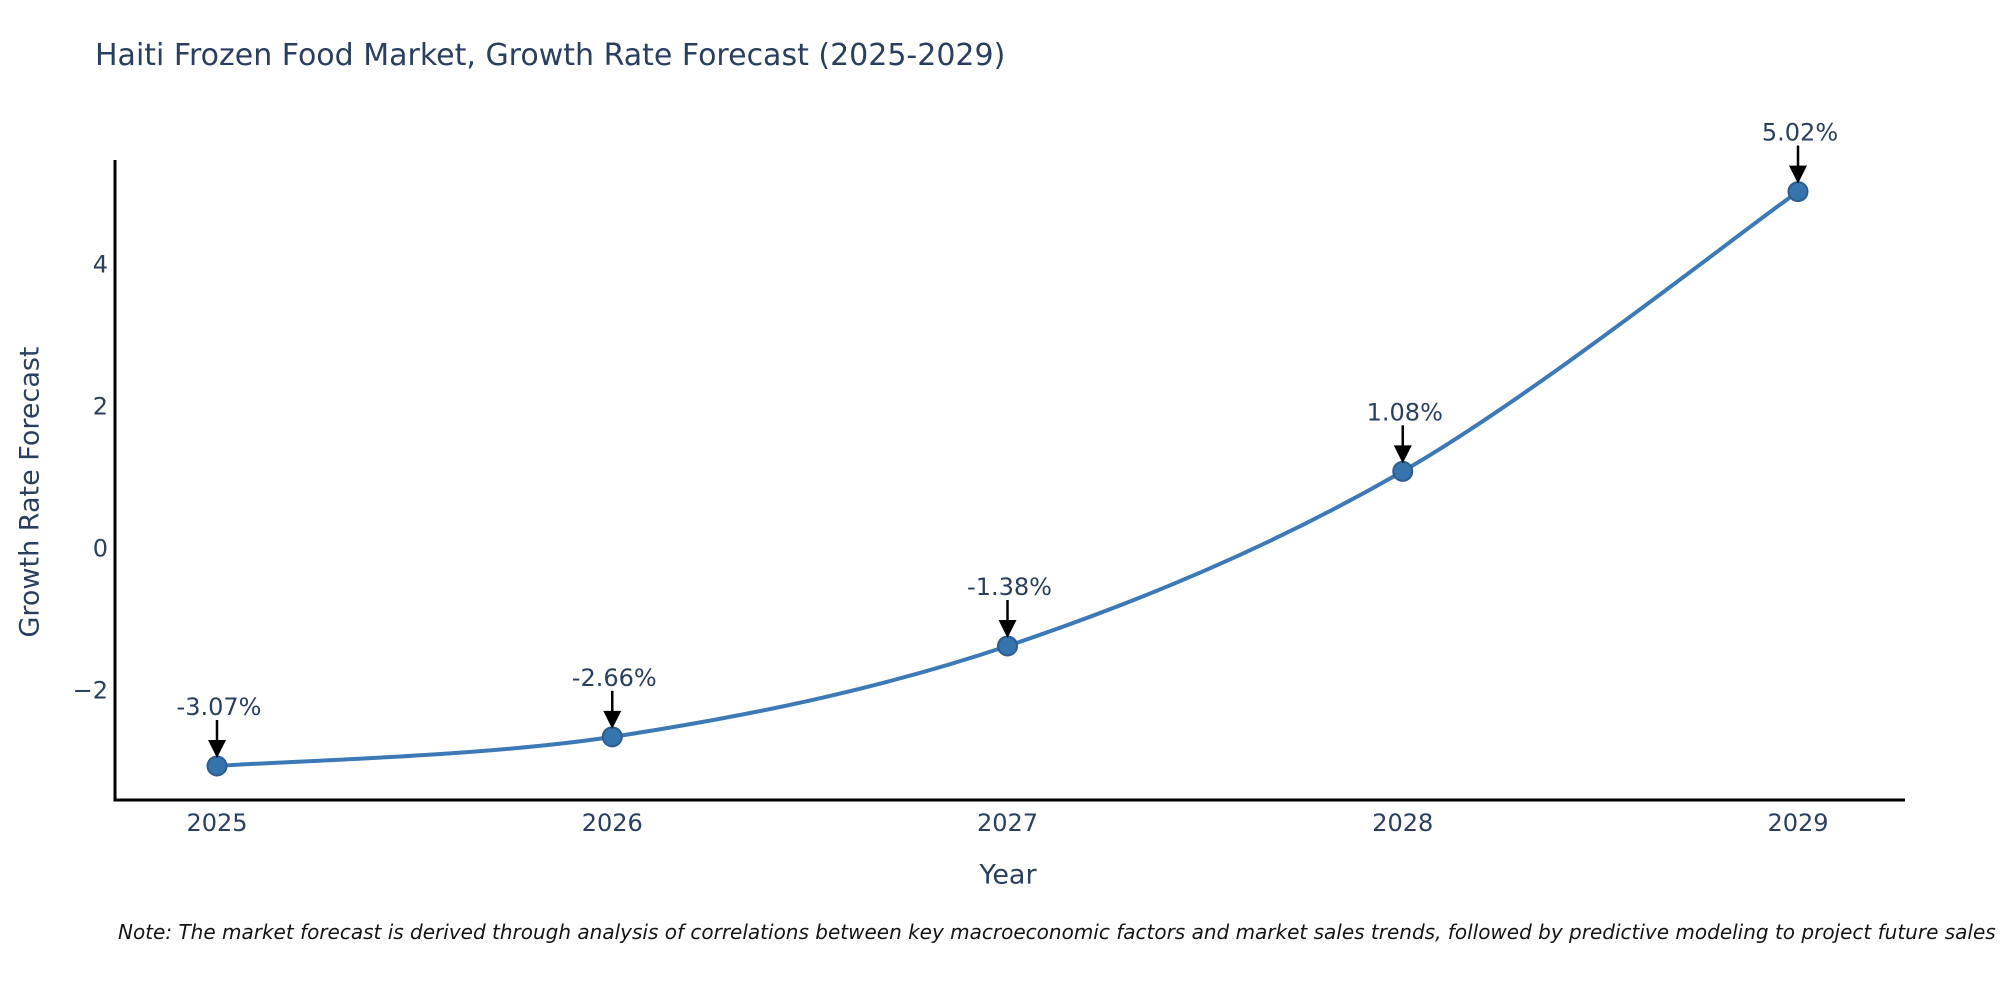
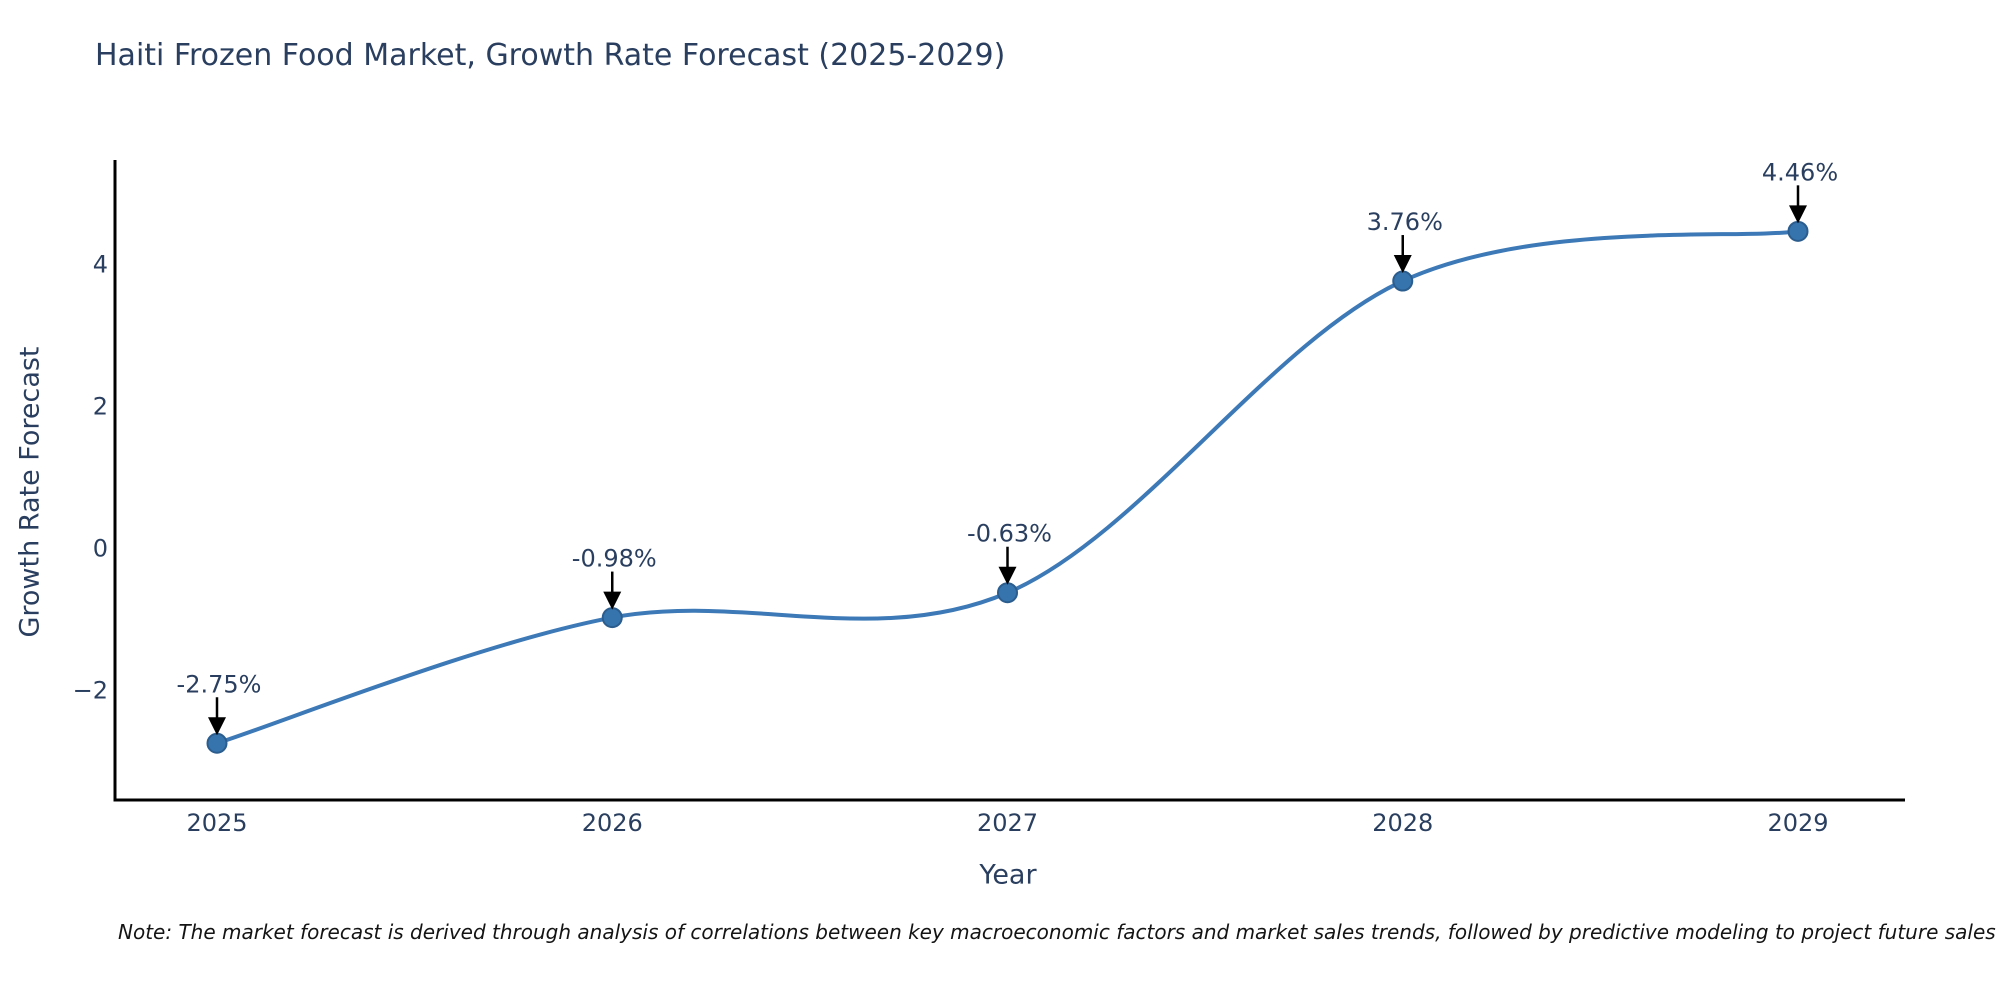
2025: -3.07% -> -2.75%
2026: -2.66% -> -0.98%
2027: -1.38% -> -0.63%
2028: 1.08% -> 3.76%
2029: 5.02% -> 4.46%
